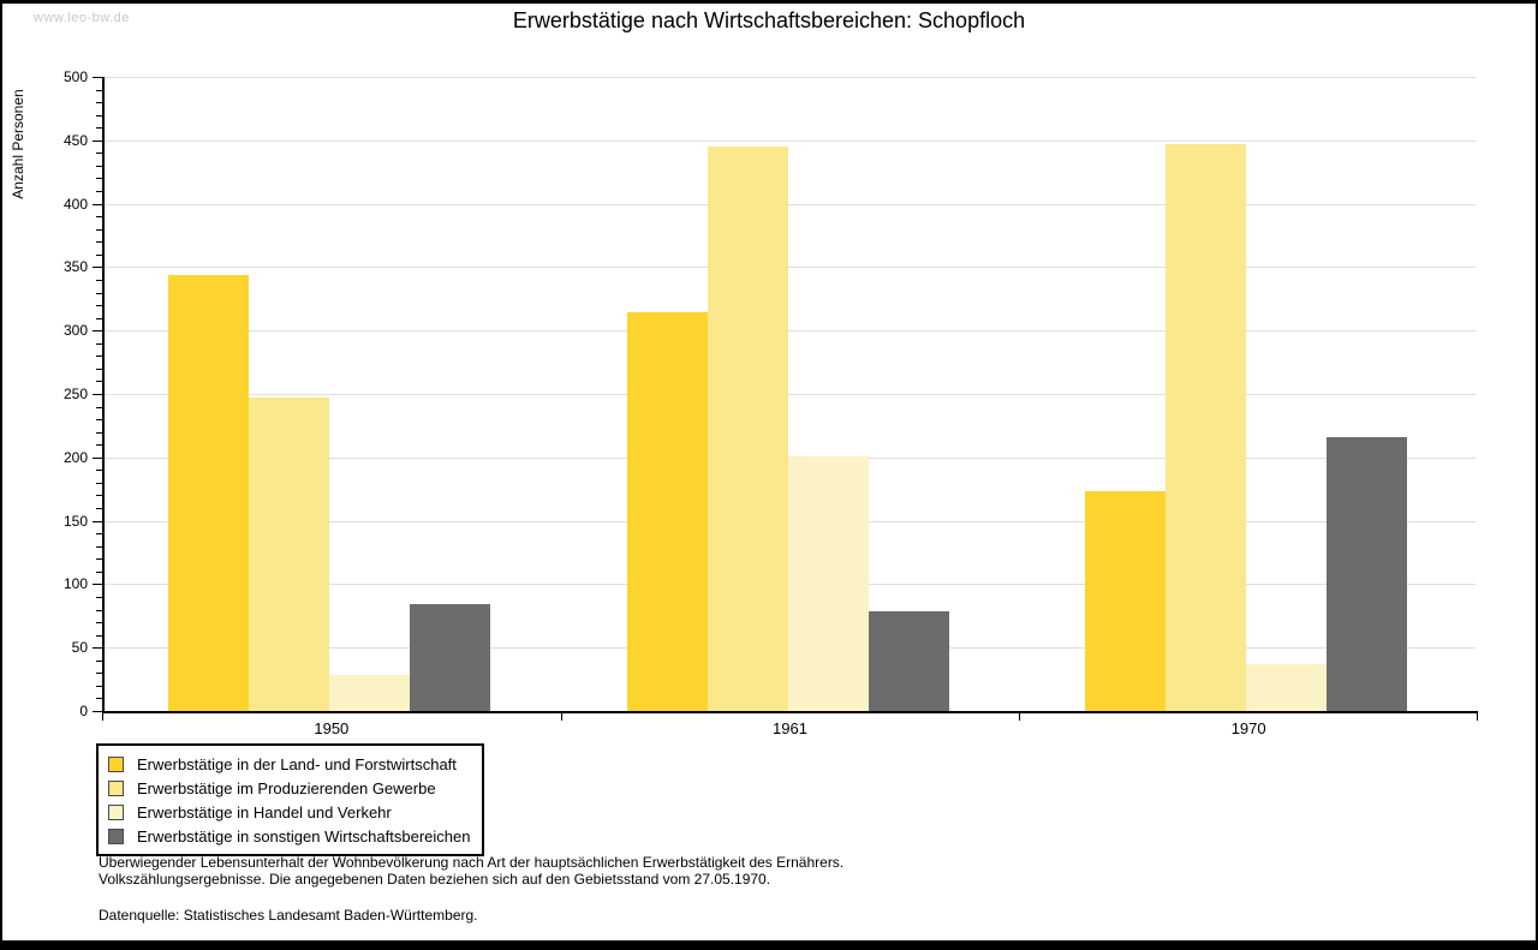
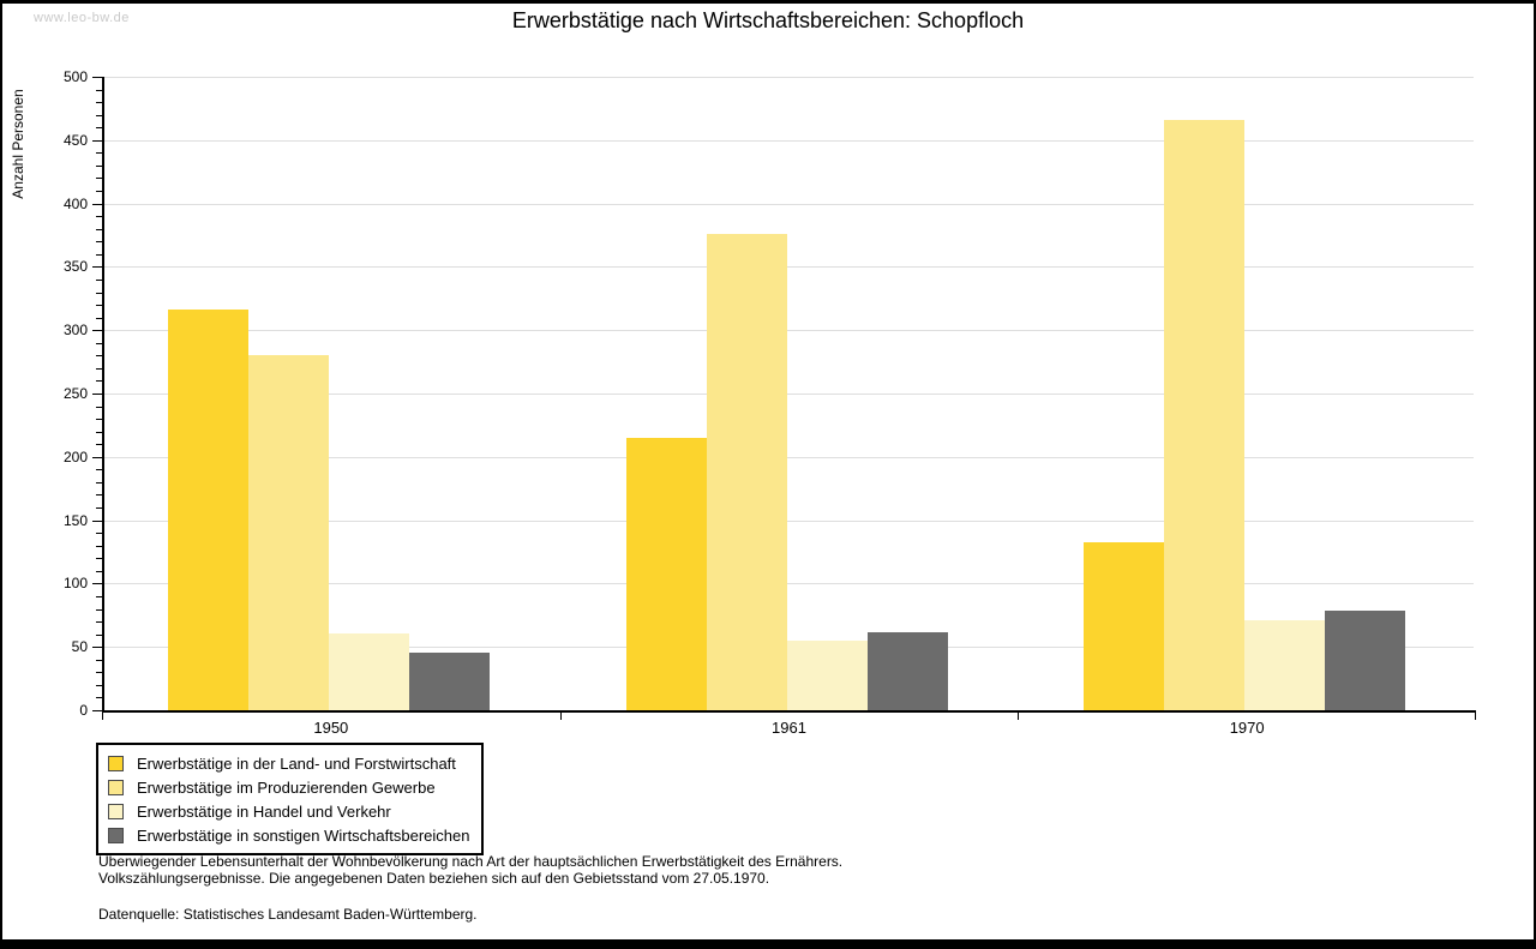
Erwerbstätige in der Land- und Forstwirtschaft/1950: 344 -> 316
Erwerbstätige im Produzierenden Gewerbe/1950: 247 -> 280
Erwerbstätige in Handel und Verkehr/1950: 28 -> 61
Erwerbstätige in sonstigen Wirtschaftsbereichen/1950: 84 -> 45
Erwerbstätige in der Land- und Forstwirtschaft/1961: 314 -> 215
Erwerbstätige im Produzierenden Gewerbe/1961: 445 -> 376
Erwerbstätige in Handel und Verkehr/1961: 201 -> 55
Erwerbstätige in sonstigen Wirtschaftsbereichen/1961: 79 -> 62
Erwerbstätige in der Land- und Forstwirtschaft/1970: 173 -> 133
Erwerbstätige im Produzierenden Gewerbe/1970: 447 -> 466
Erwerbstätige in Handel und Verkehr/1970: 37 -> 71
Erwerbstätige in sonstigen Wirtschaftsbereichen/1970: 216 -> 79
